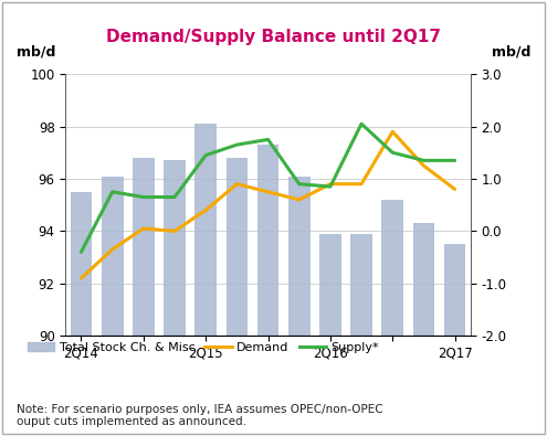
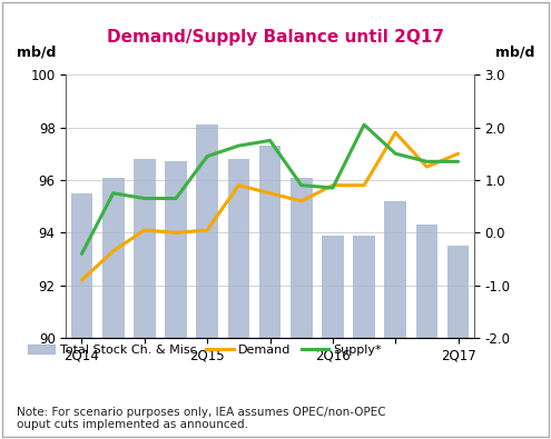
Demand/2Q15: 94.8 -> 94.1
Demand/2Q17: 95.6 -> 97.0
